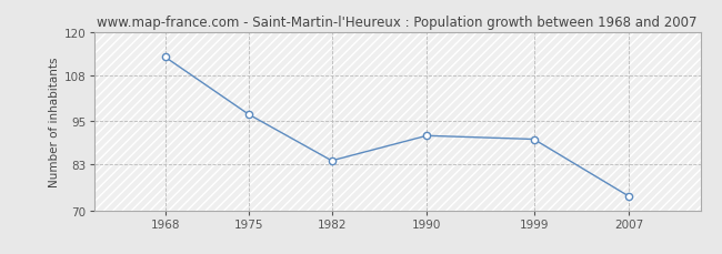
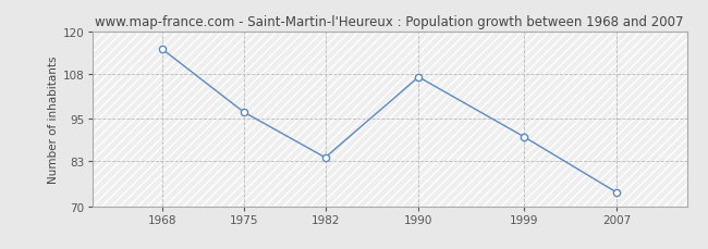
1968: 113 -> 115
1990: 91 -> 107
